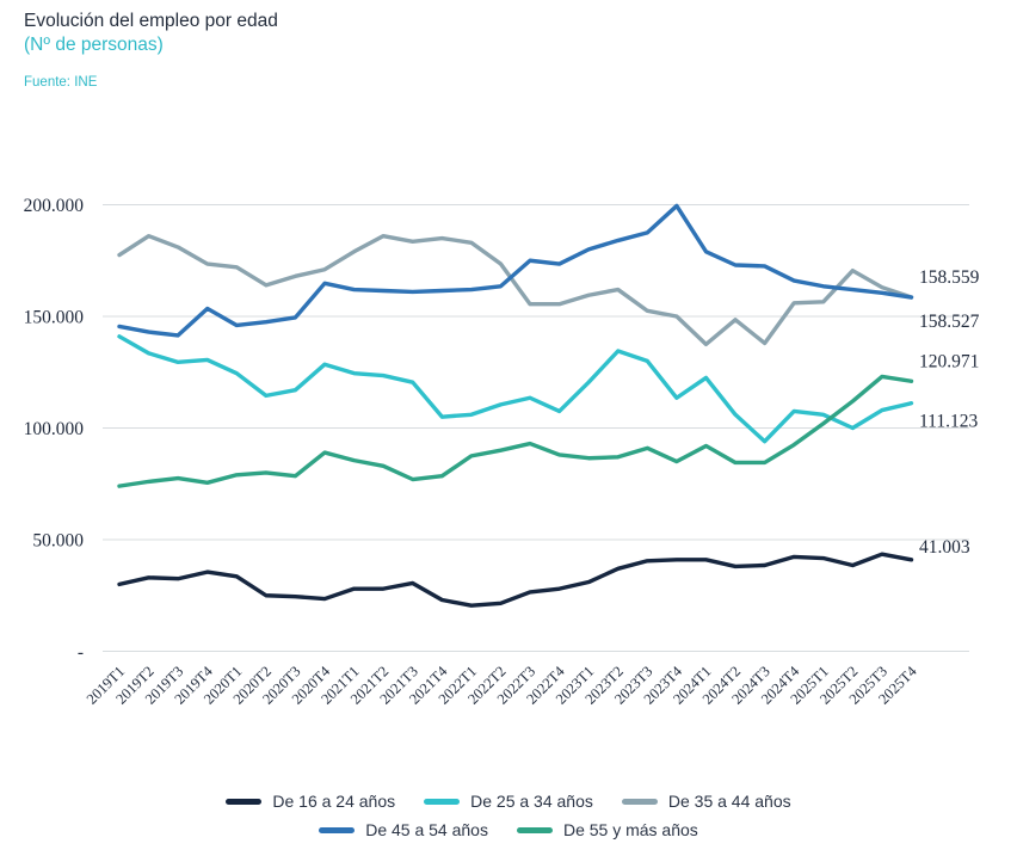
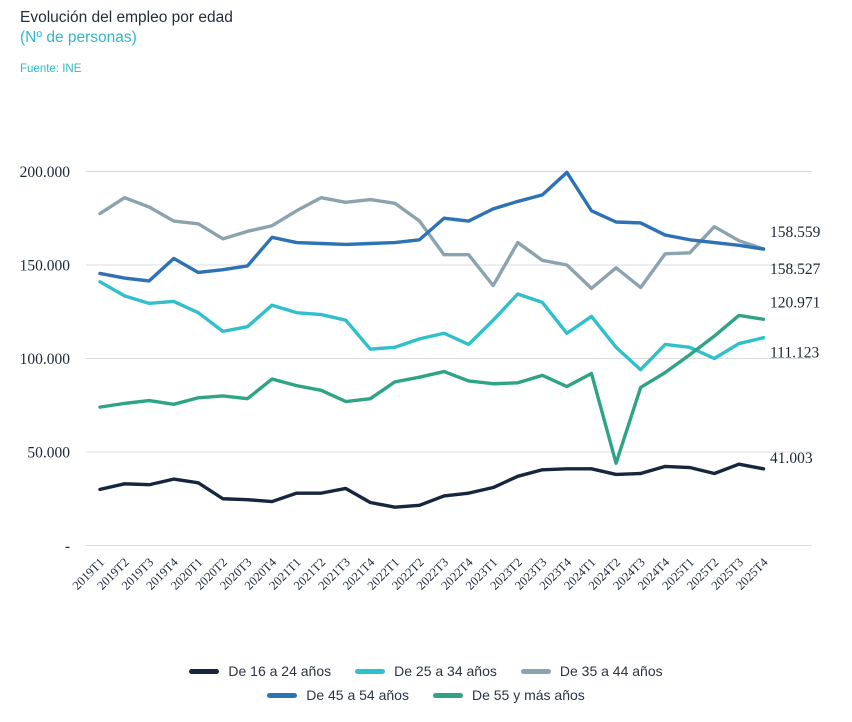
De 35 a 44 años/2023T1: 160000 -> 139000
De 55 y más años/2024T2: 84000 -> 44000
